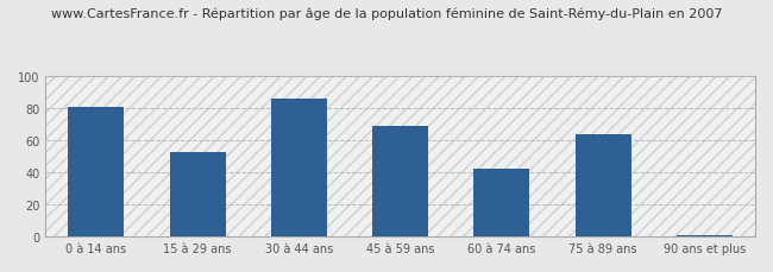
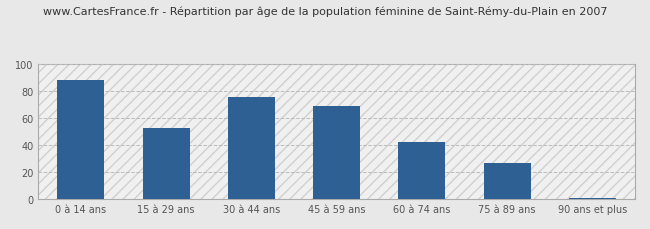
0 à 14 ans: 81 -> 88
30 à 44 ans: 86 -> 76
75 à 89 ans: 64 -> 27
